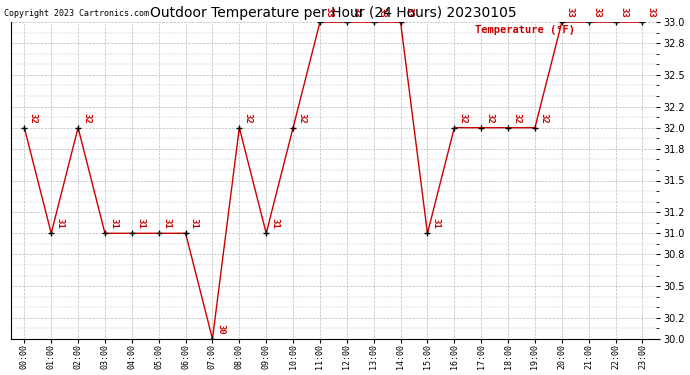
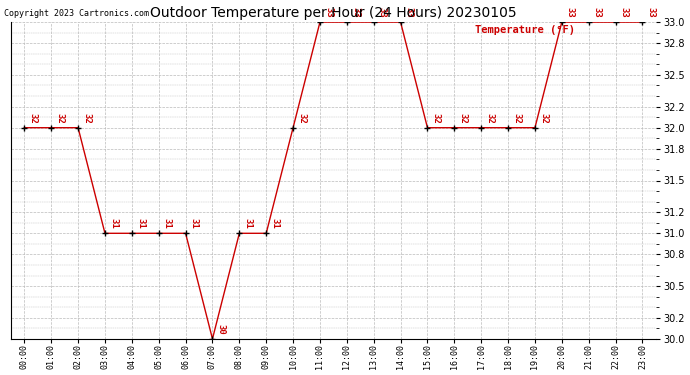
01:00: 31 -> 32
08:00: 32 -> 31
15:00: 31 -> 32
